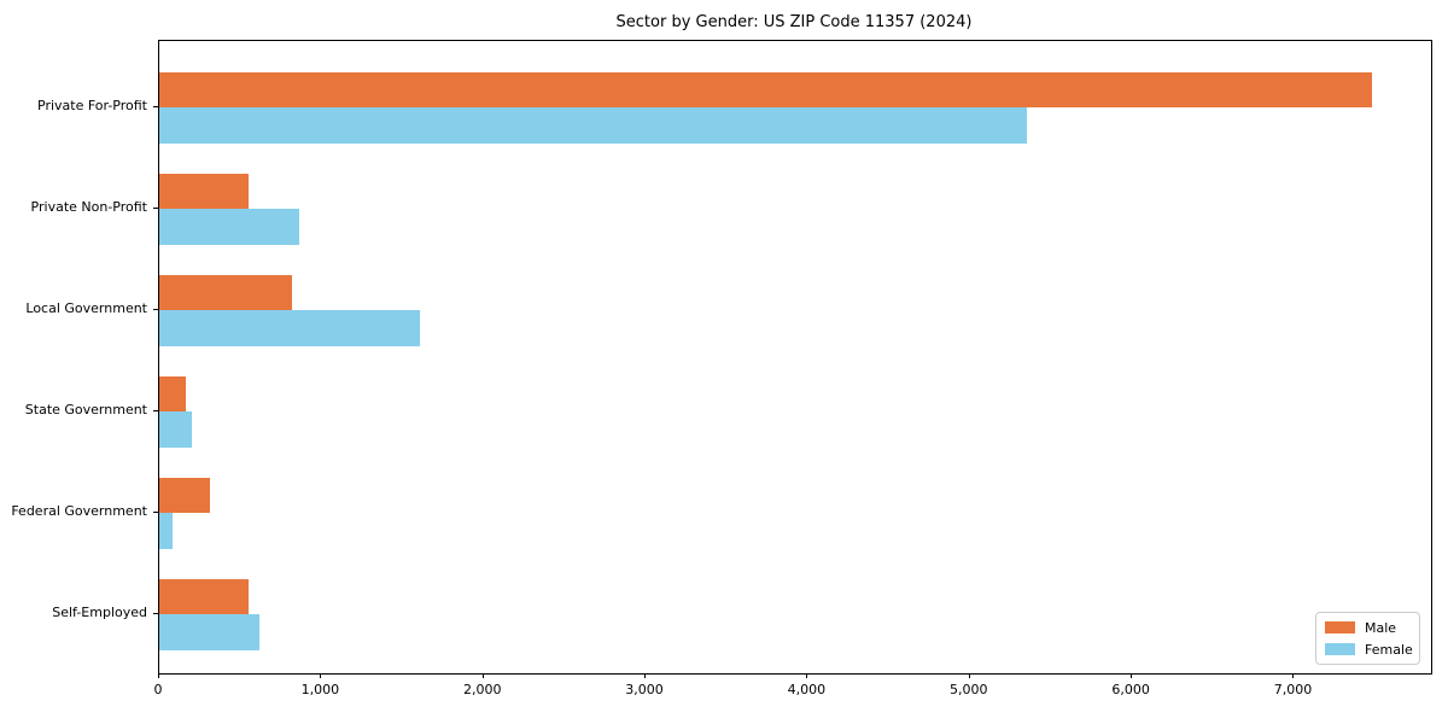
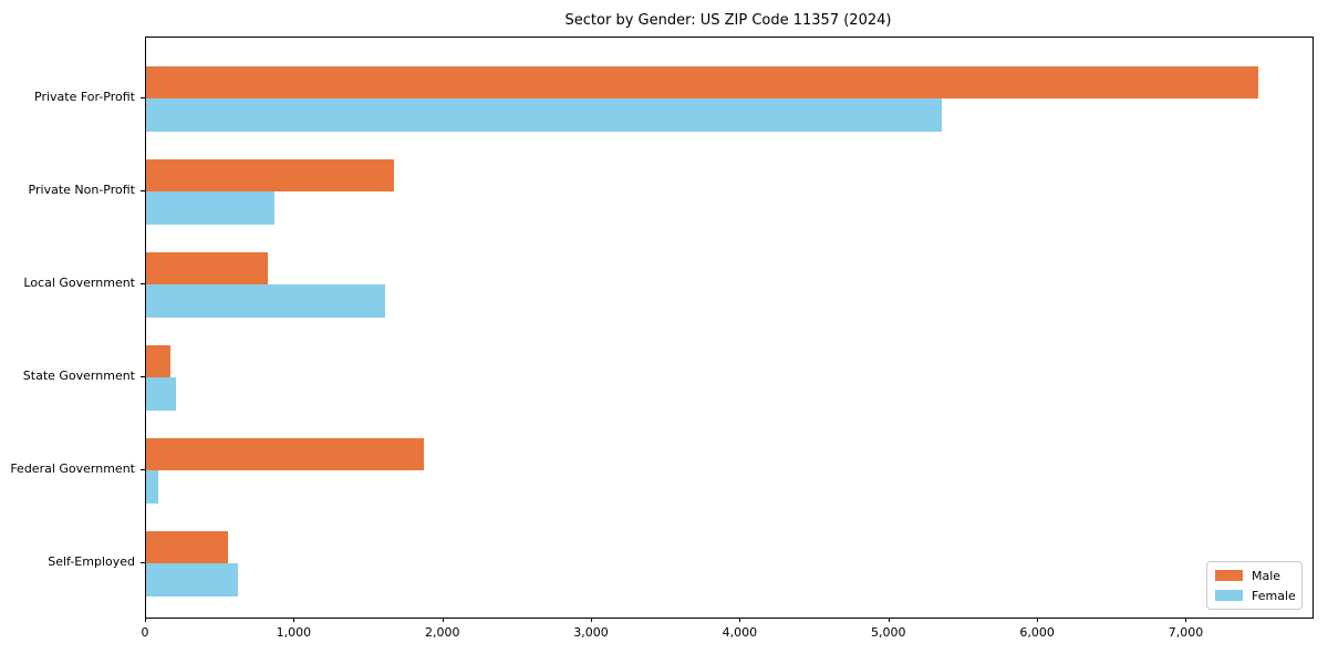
Male/Private Non-Profit: 550 -> 1670
Male/Federal Government: 310 -> 1870
